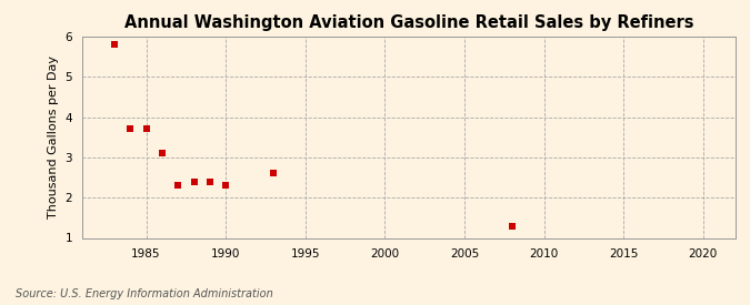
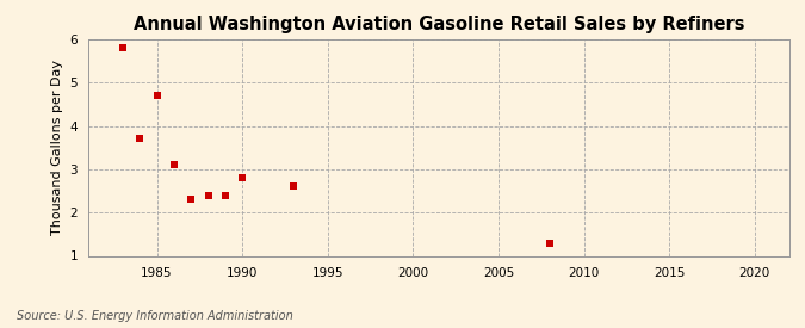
1985: 3.7 -> 4.7
1990: 2.3 -> 2.8
